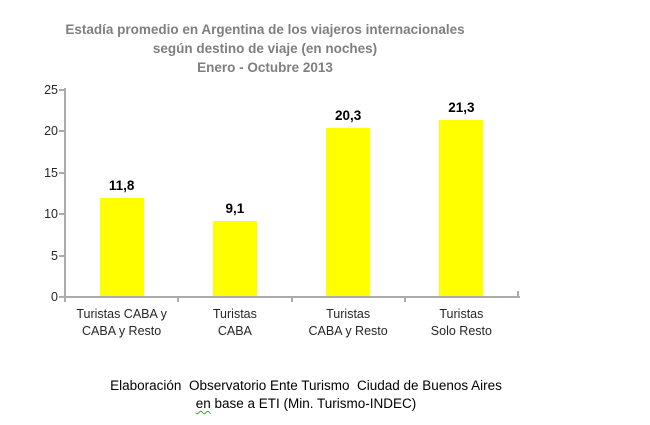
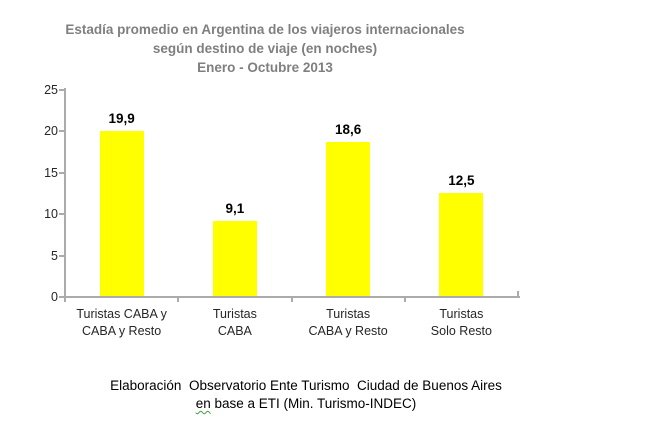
Turistas CABA y CABA y Resto: 11,8 -> 19,9
Turistas CABA y Resto: 20,3 -> 18,6
Turistas Solo Resto: 21,3 -> 12,5
